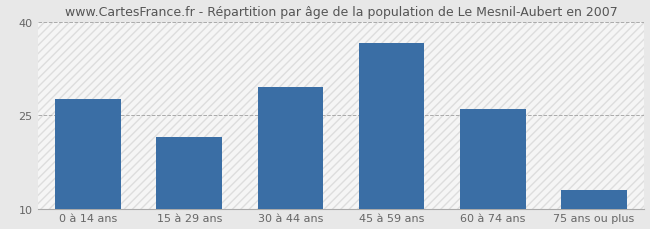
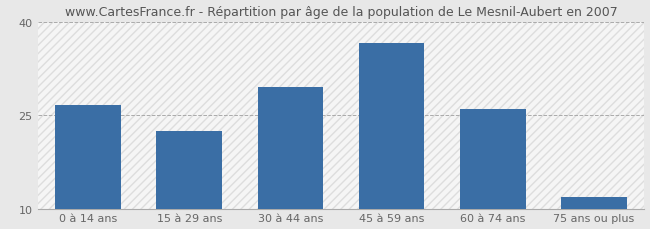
0 à 14 ans: 27.5 -> 26.6
15 à 29 ans: 21.5 -> 22.4
75 ans ou plus: 13.0 -> 11.8
